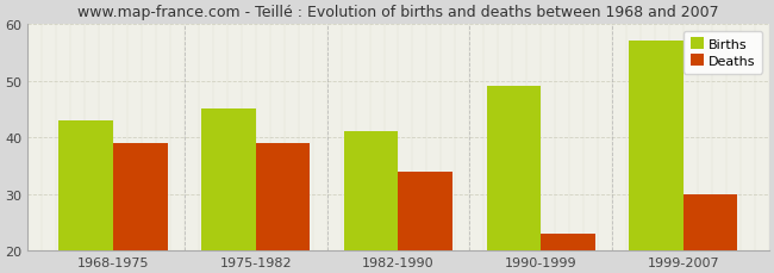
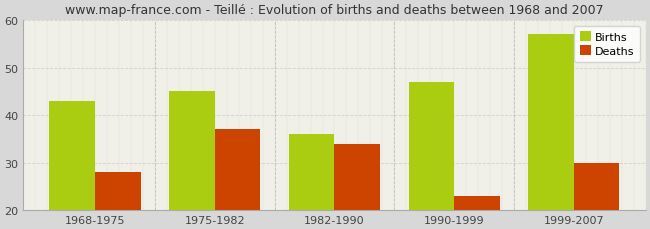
Deaths/1968-1975: 39 -> 28
Deaths/1975-1982: 39 -> 37
Births/1982-1990: 41 -> 36
Births/1990-1999: 49 -> 47
